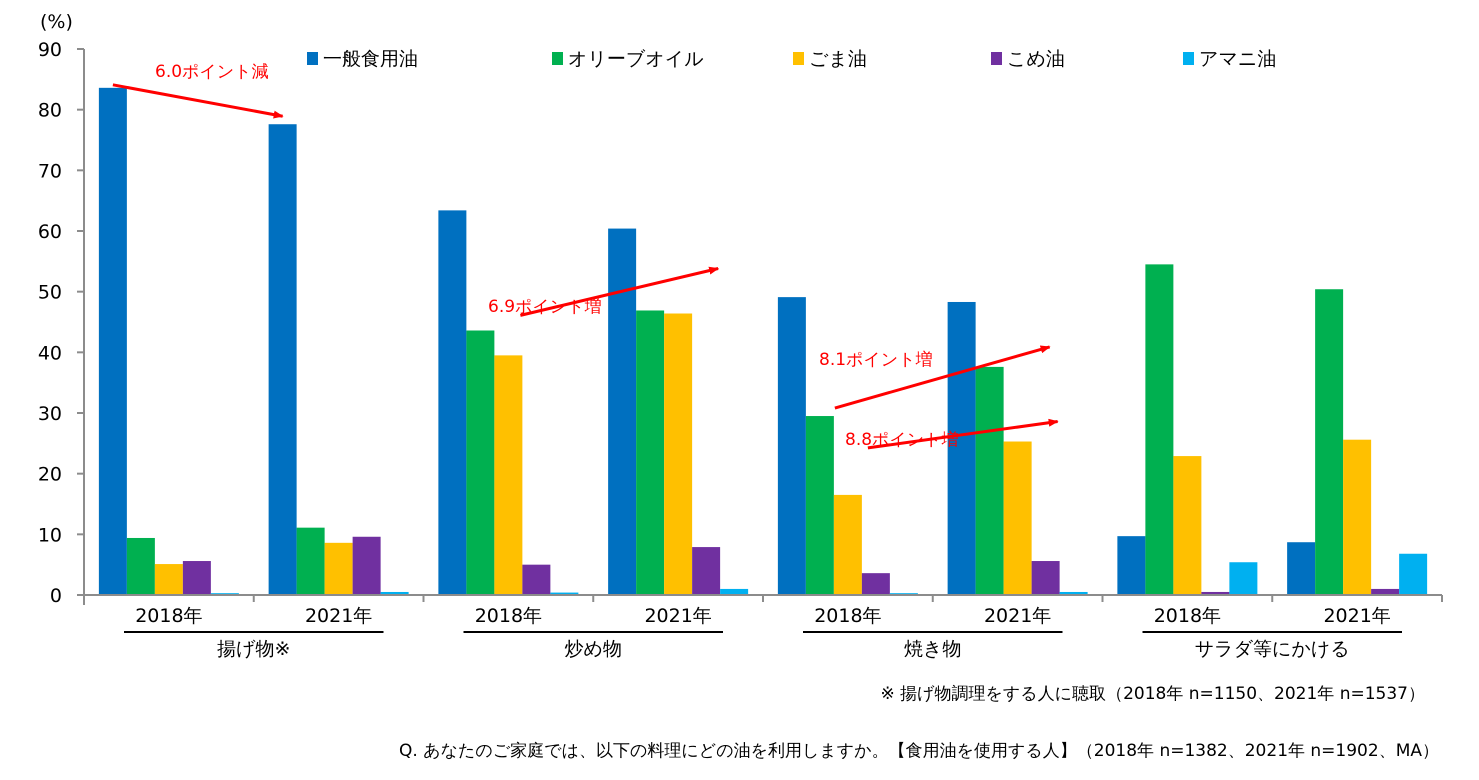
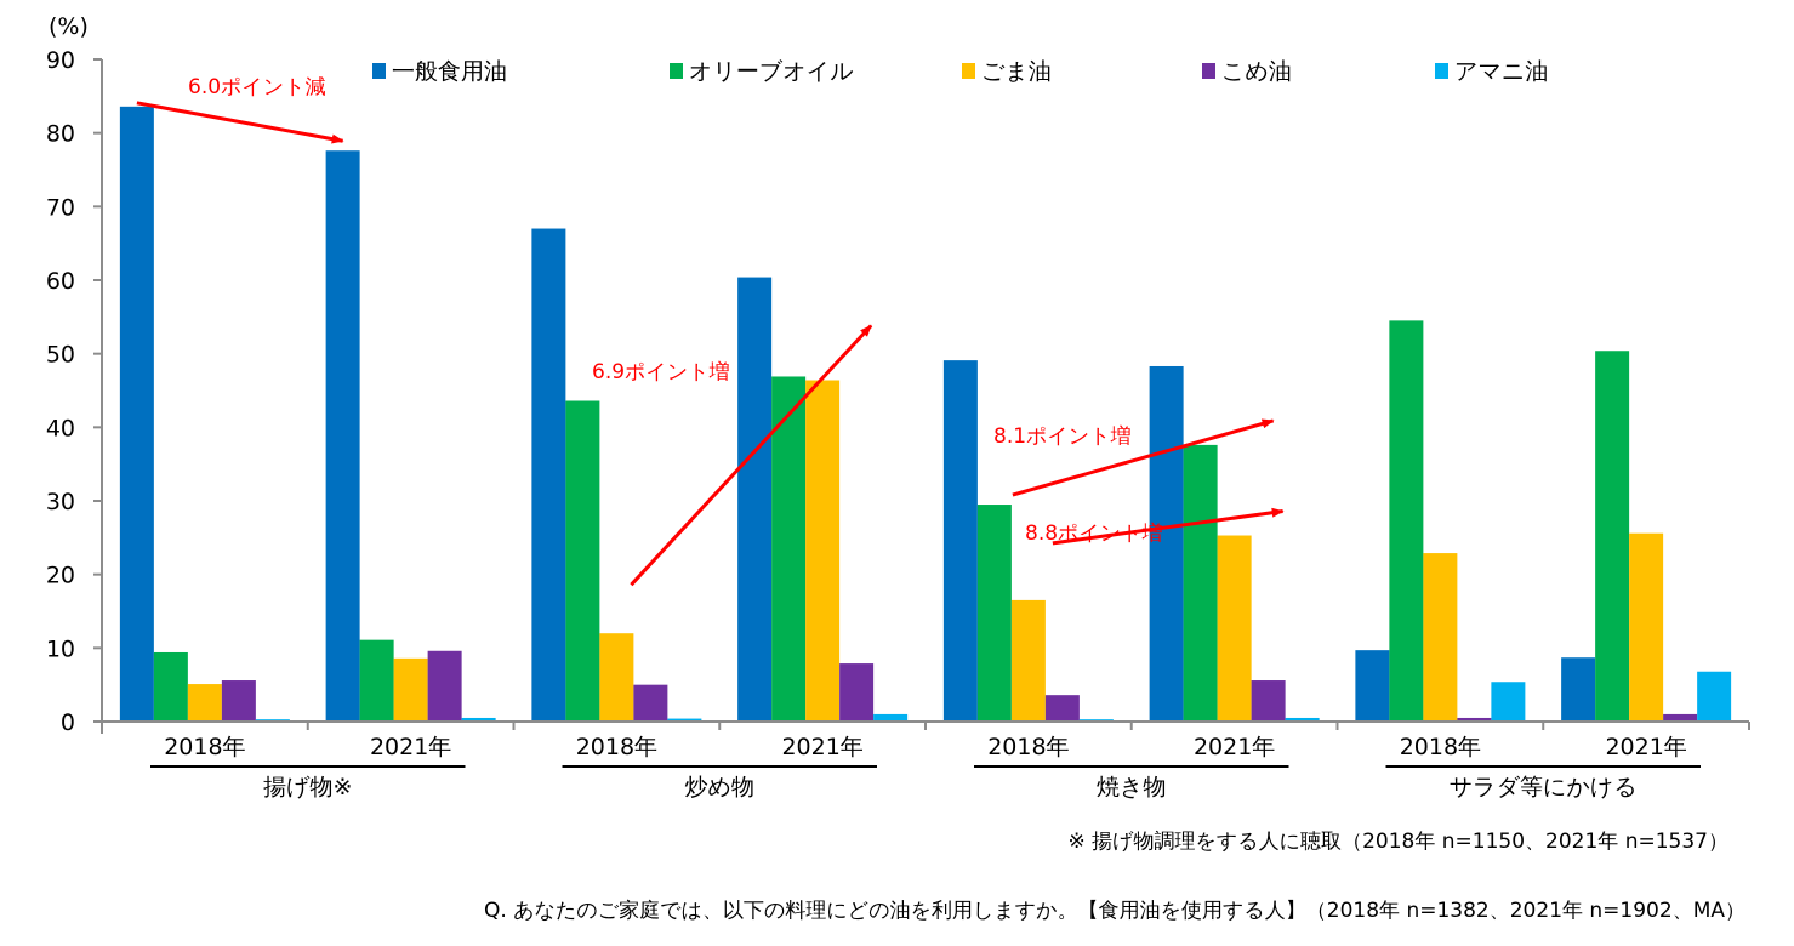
一般食用油/炒め物 2018年: 63 -> 67
ごま油/炒め物 2018年: 40 -> 12
